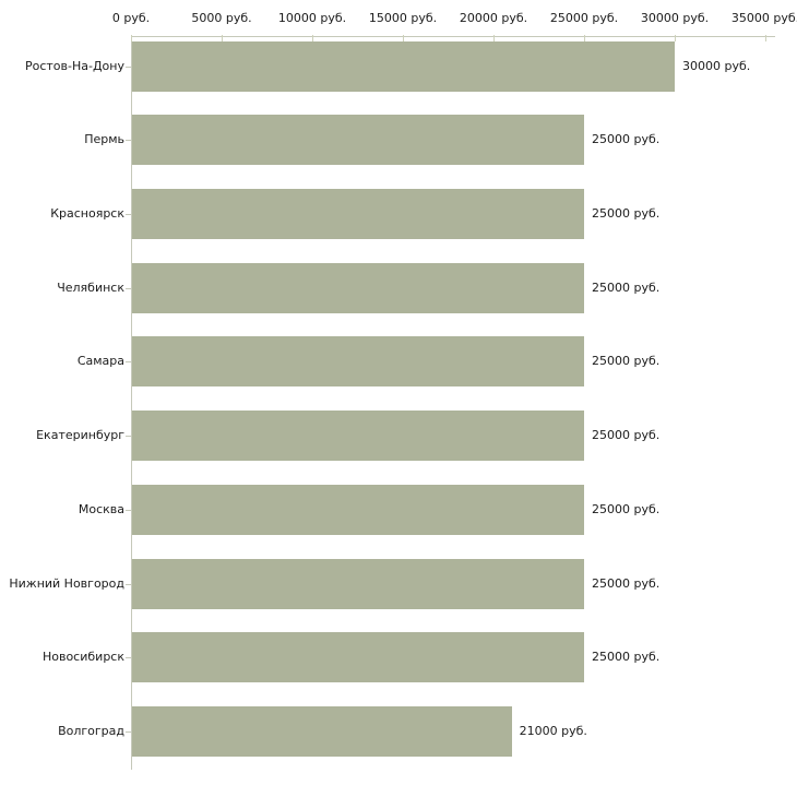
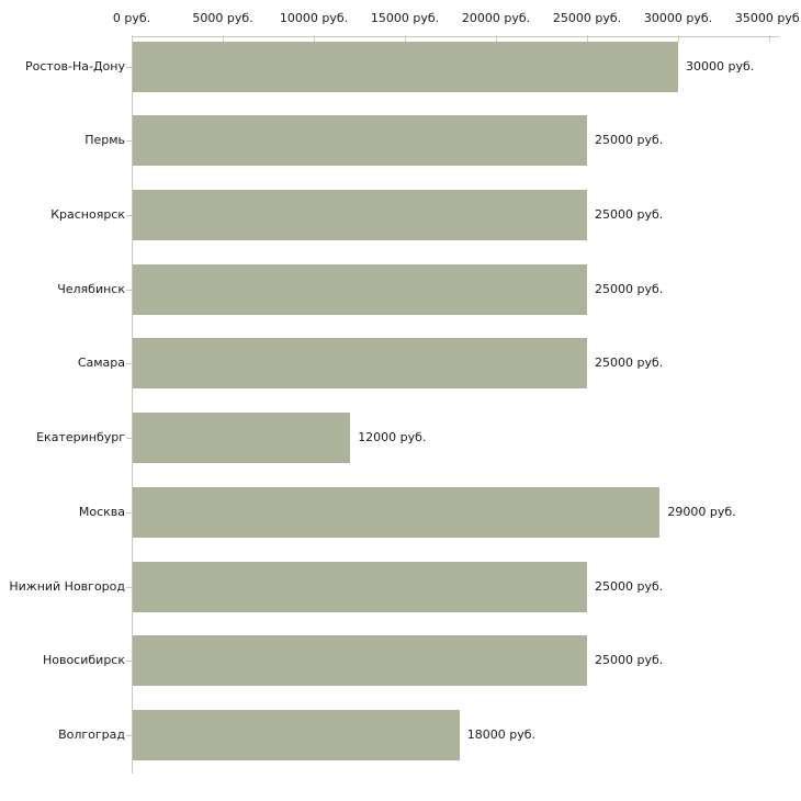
Екатеринбург: 25000 -> 12000
Москва: 25000 -> 29000
Волгоград: 21000 -> 18000
